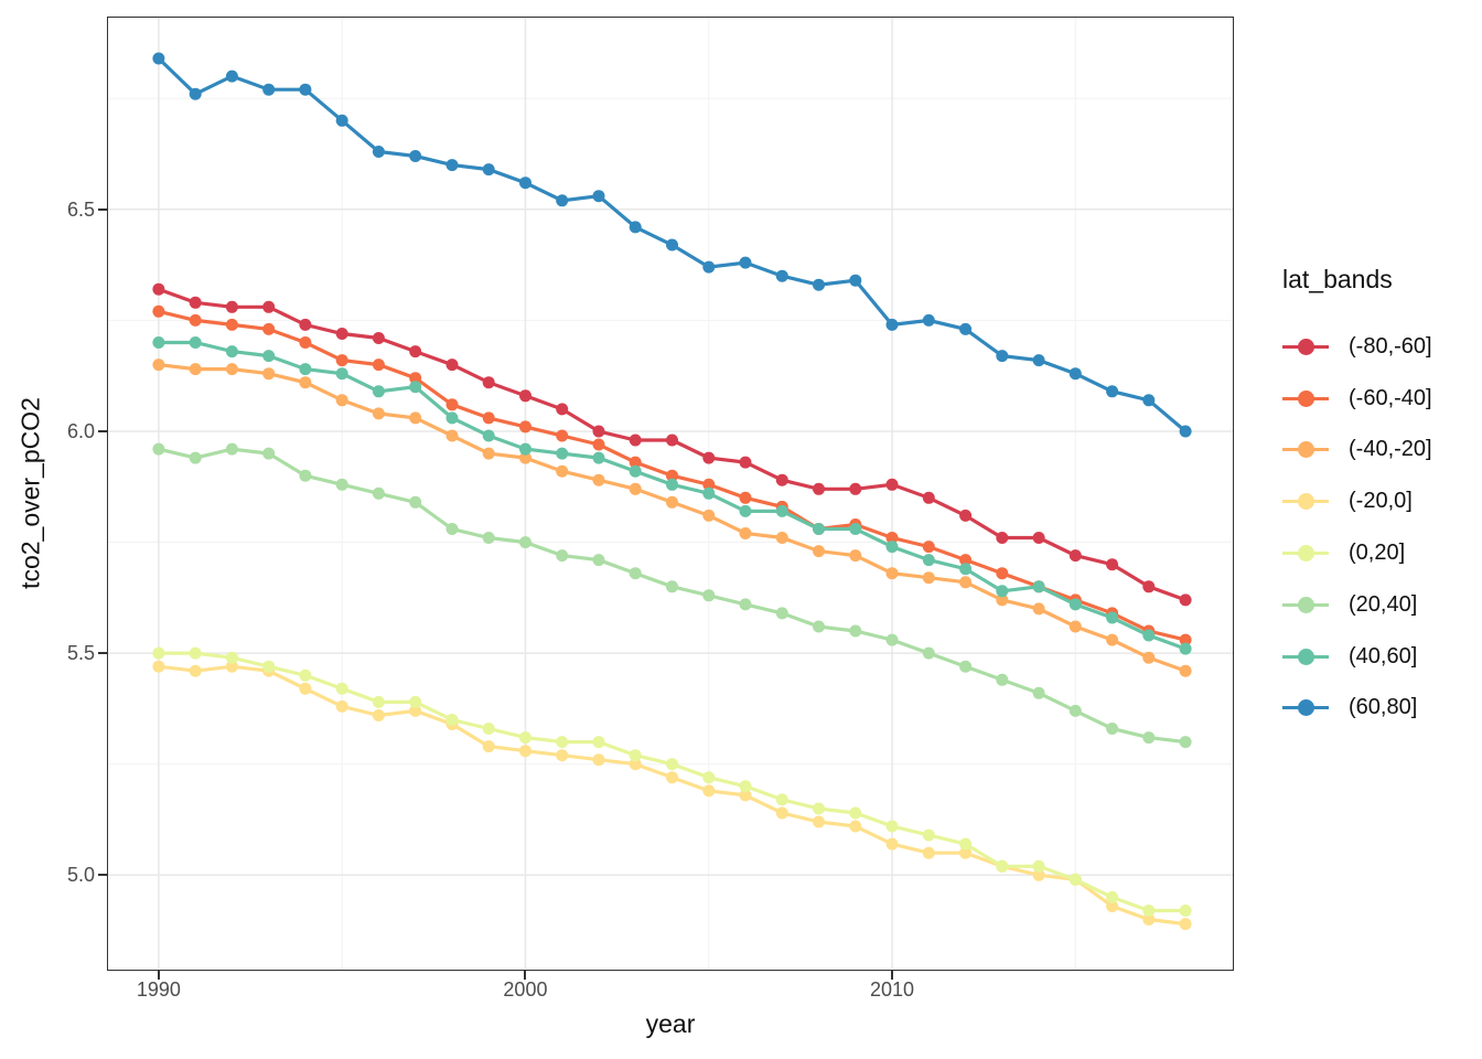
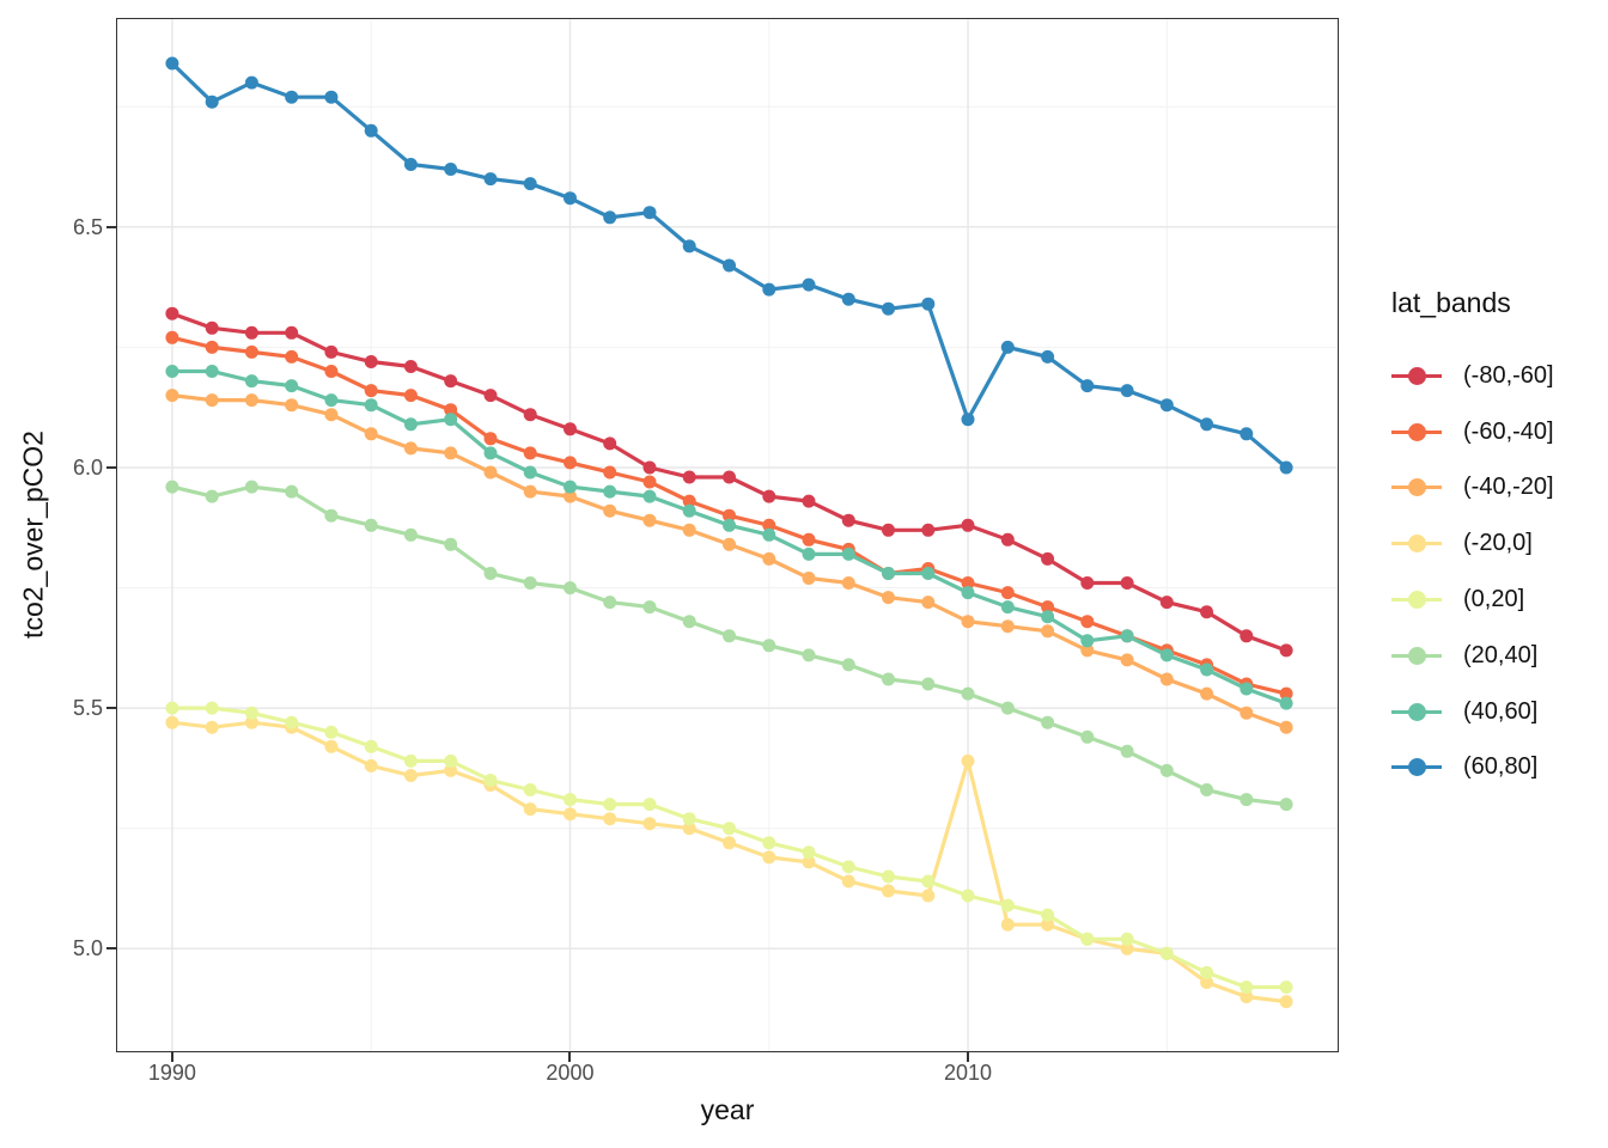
(-20,0]/2010: 5.07 -> 5.39
(60,80]/2010: 6.24 -> 6.10
